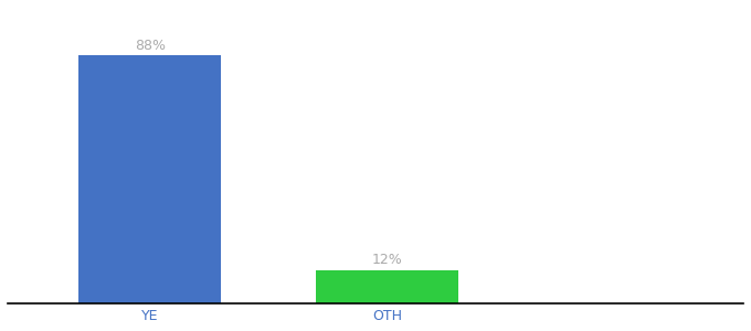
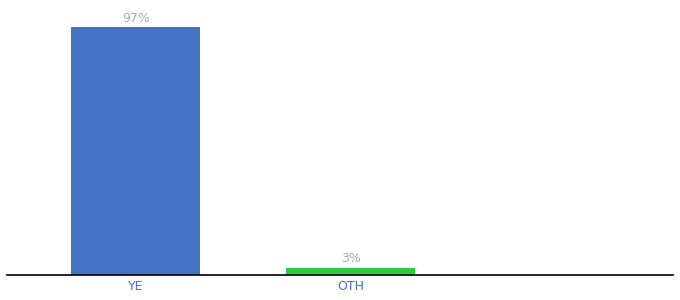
YE: 88% -> 97%
OTH: 12% -> 3%
